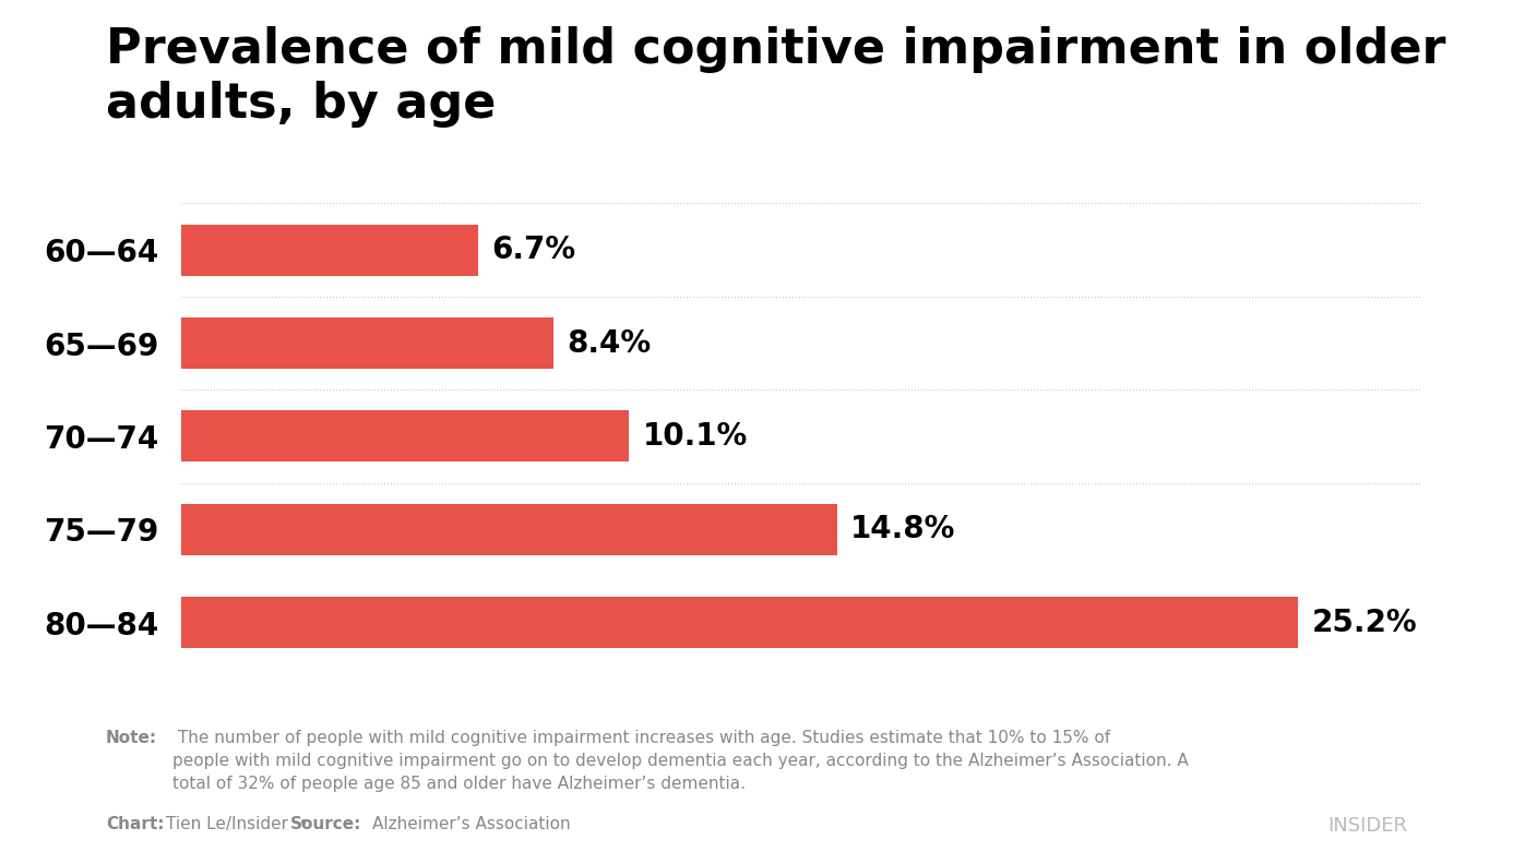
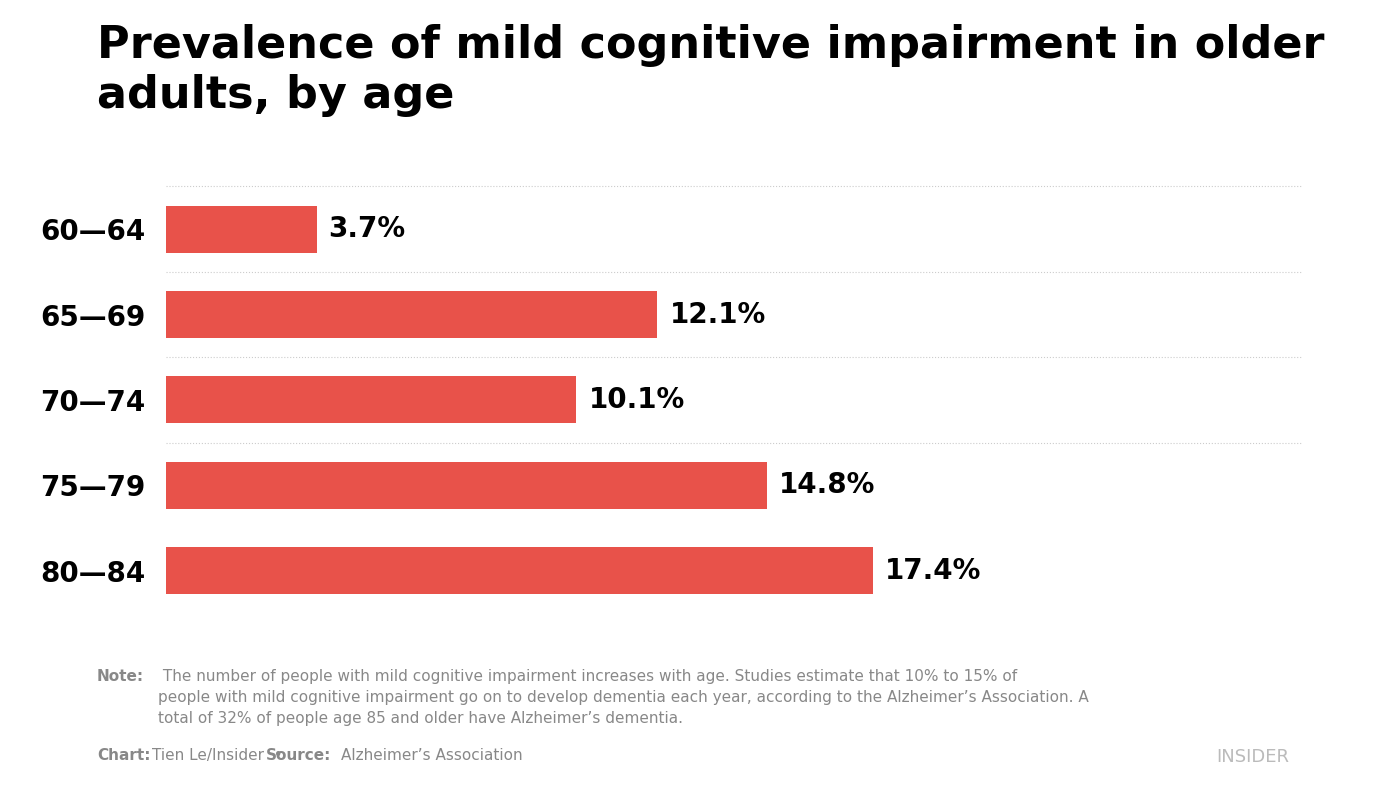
60—64: 6.7% -> 3.7%
65—69: 8.4% -> 12.1%
80—84: 25.2% -> 17.4%
